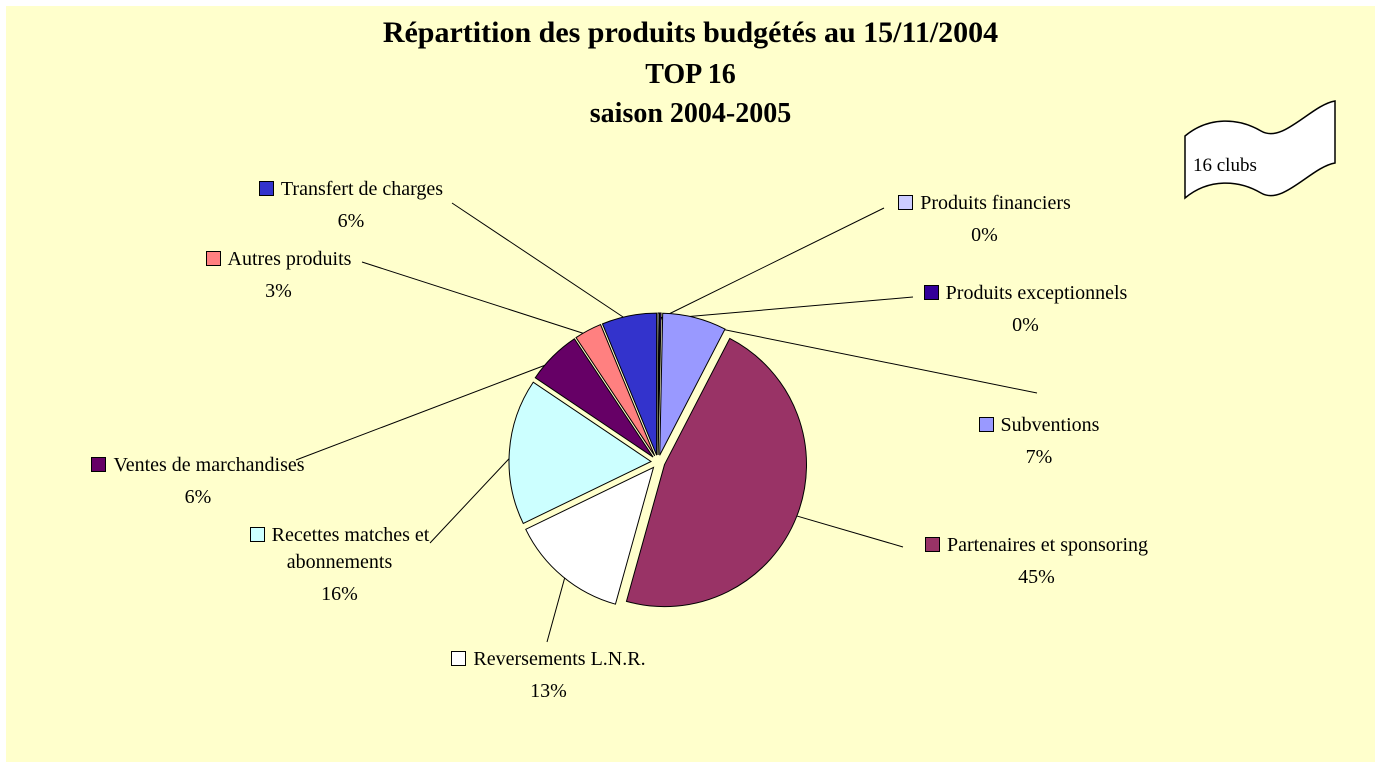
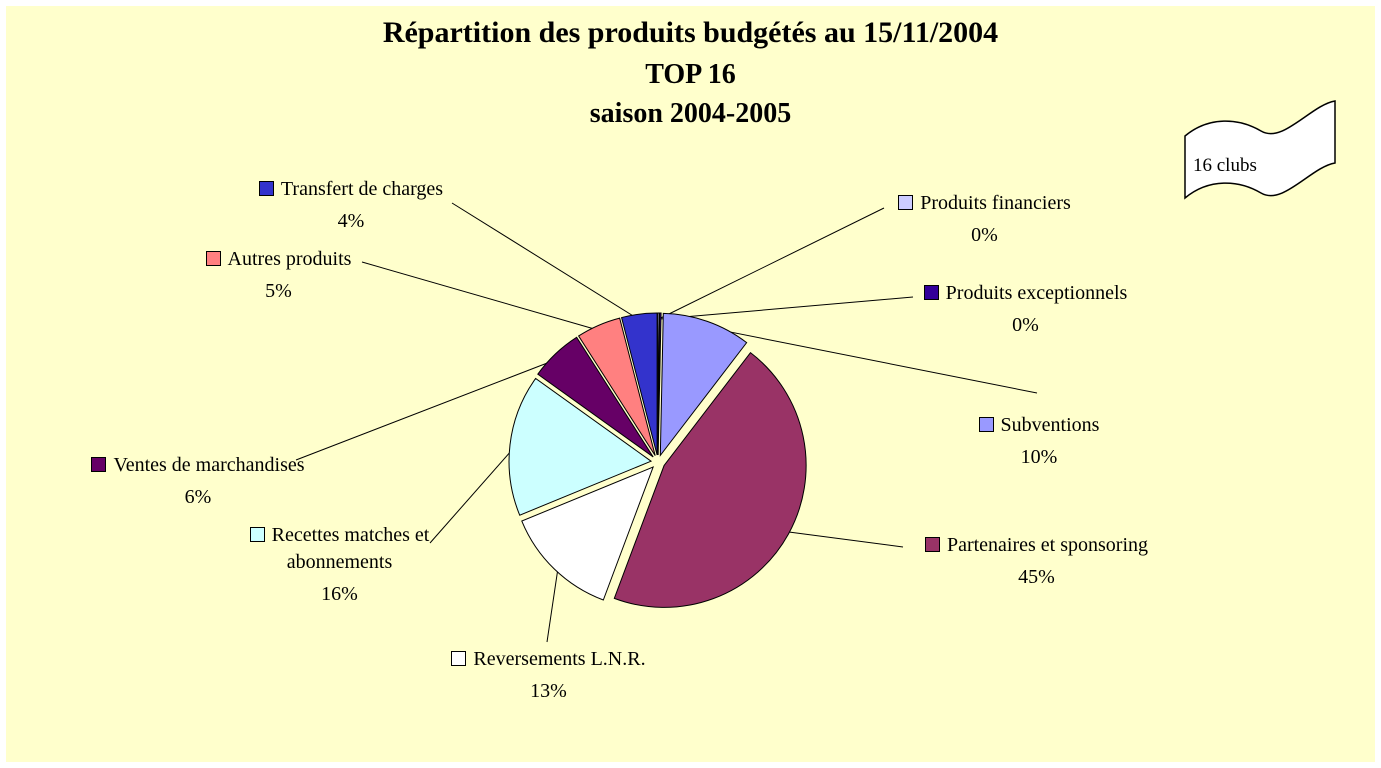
Subventions: 7% -> 10%
Autres produits: 3% -> 5%
Transfert de charges: 6% -> 4%
